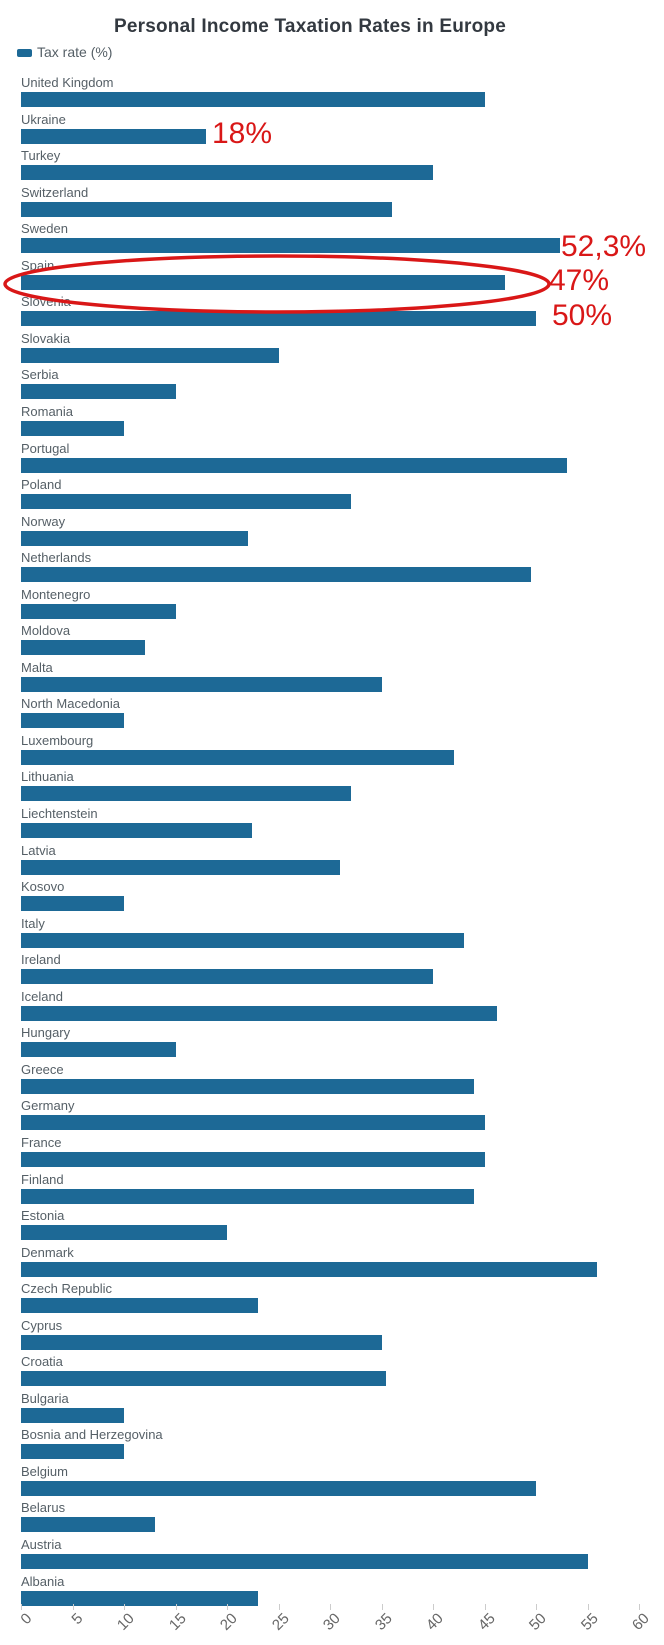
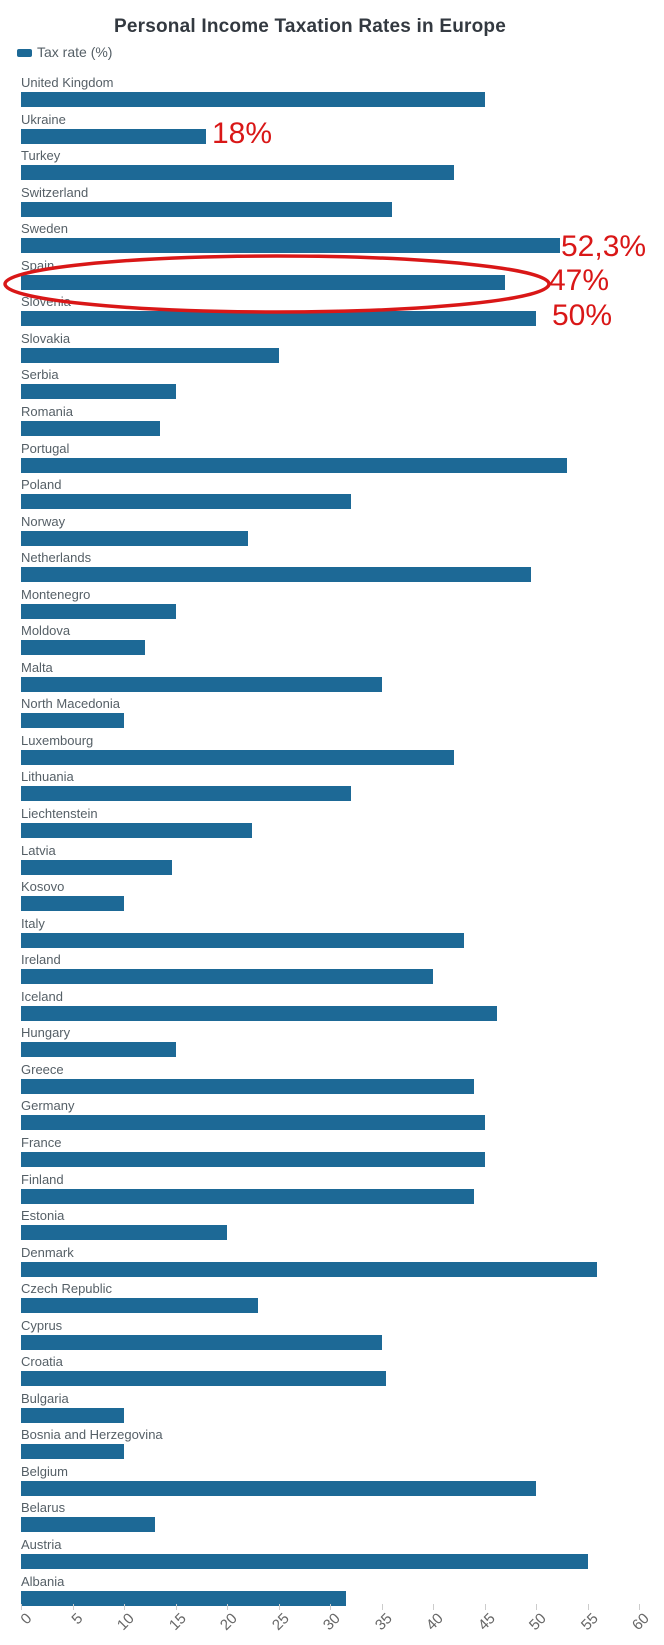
Turkey: 40.0 -> 42.0
Romania: 10.0 -> 13.5
Latvia: 31.0 -> 14.7
Albania: 23.0 -> 31.6
